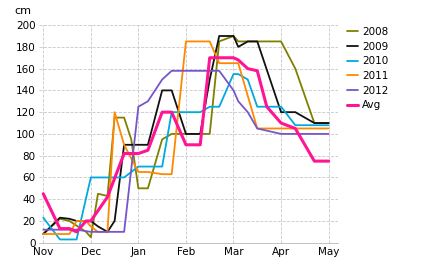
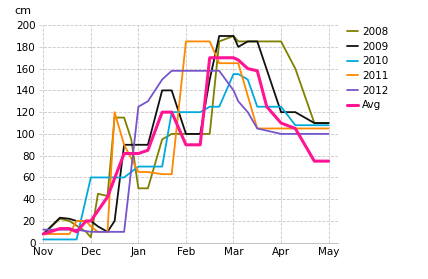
2010/Nov: 23 -> 3
Avg/Nov: 45 -> 8
